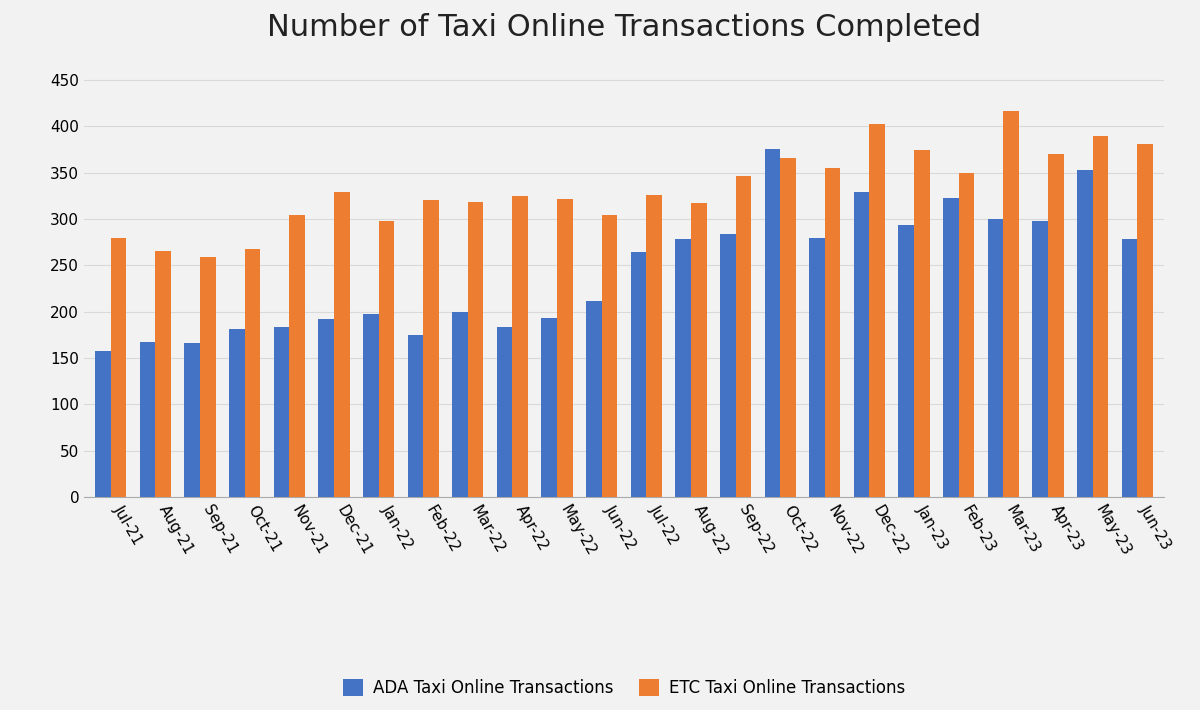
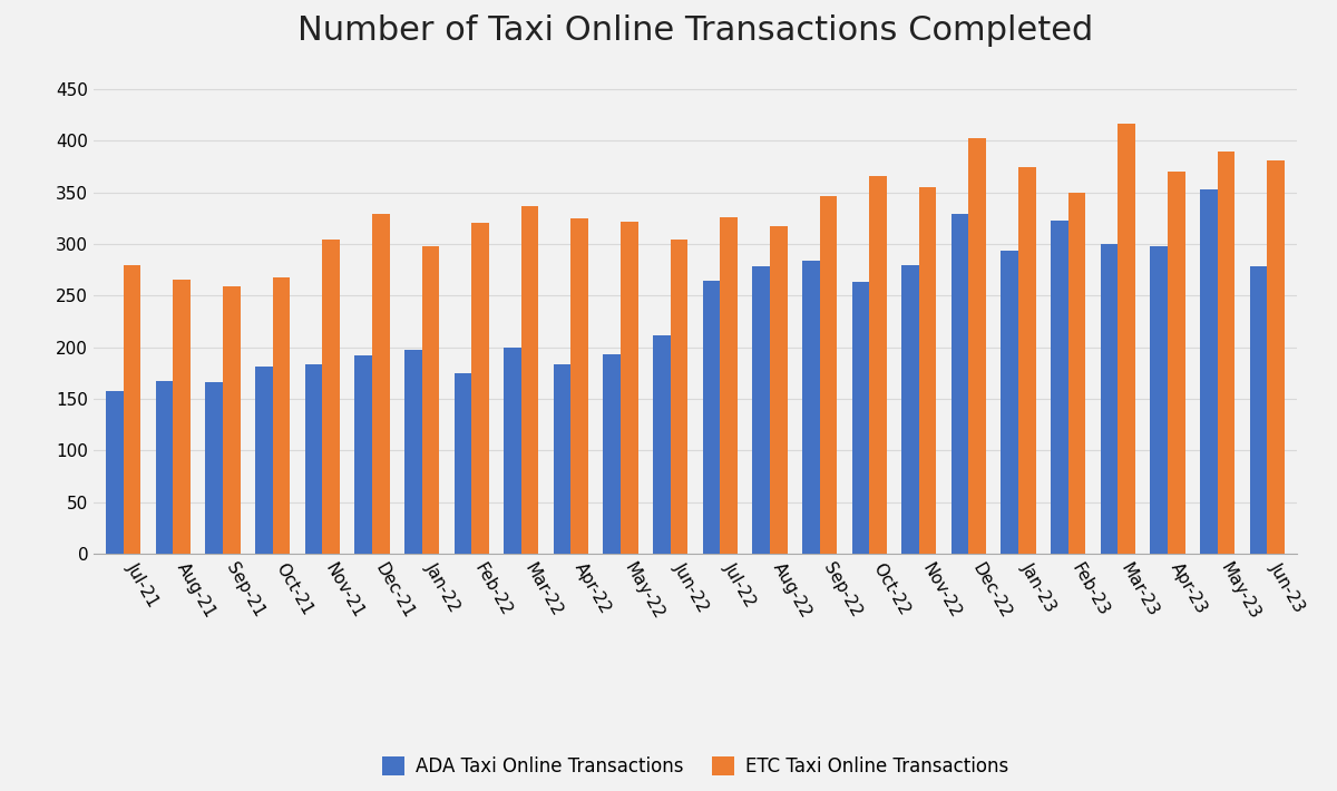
ETC Taxi Online Transactions/Mar-22: 318 -> 337
ADA Taxi Online Transactions/Oct-22: 376 -> 263
